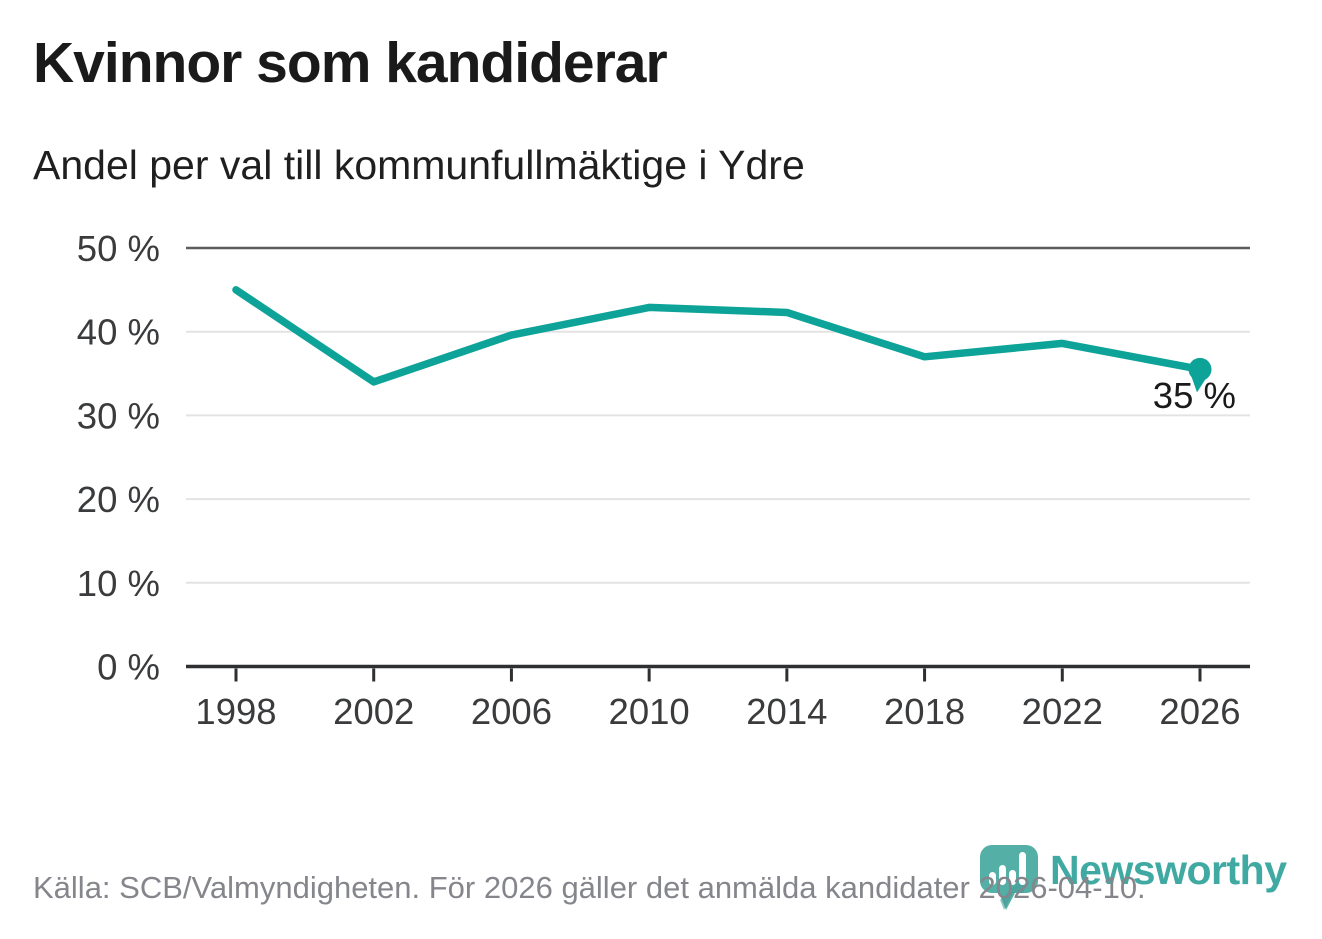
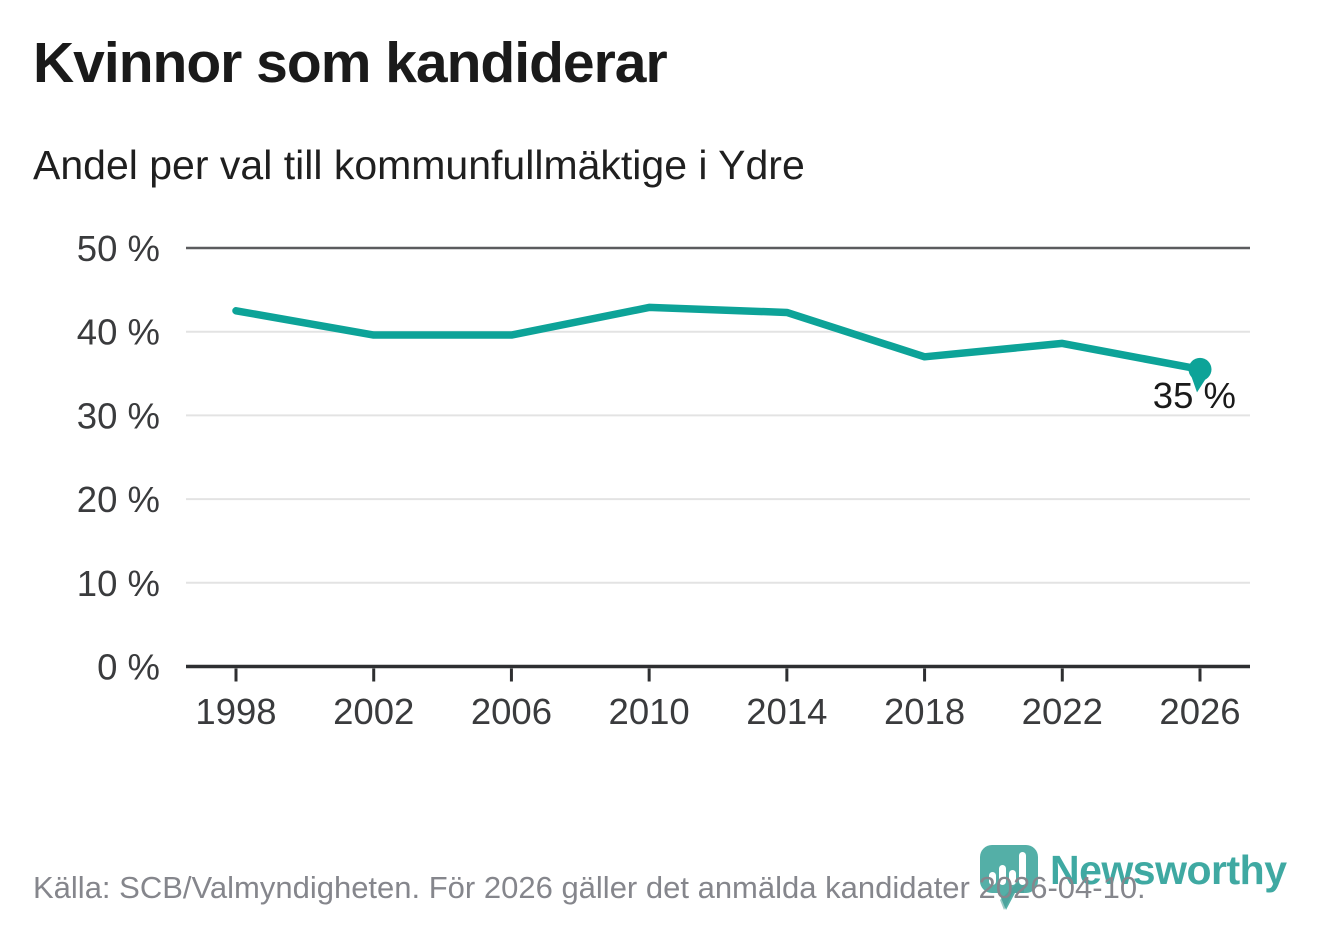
1998: 45% -> 42%
2002: 34% -> 40%
